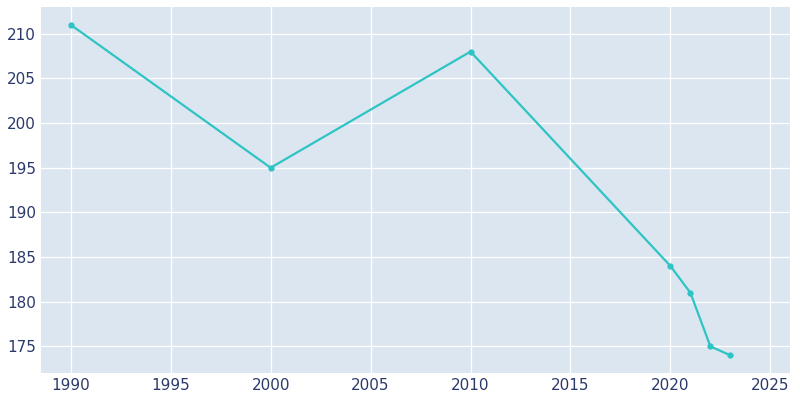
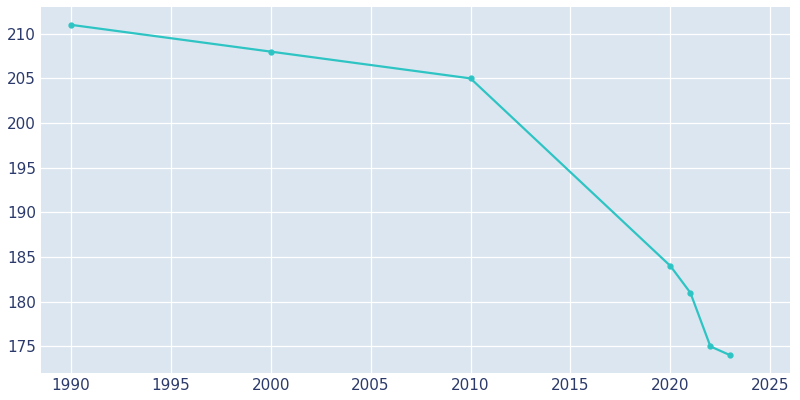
2000: 195 -> 208
2010: 208 -> 205
